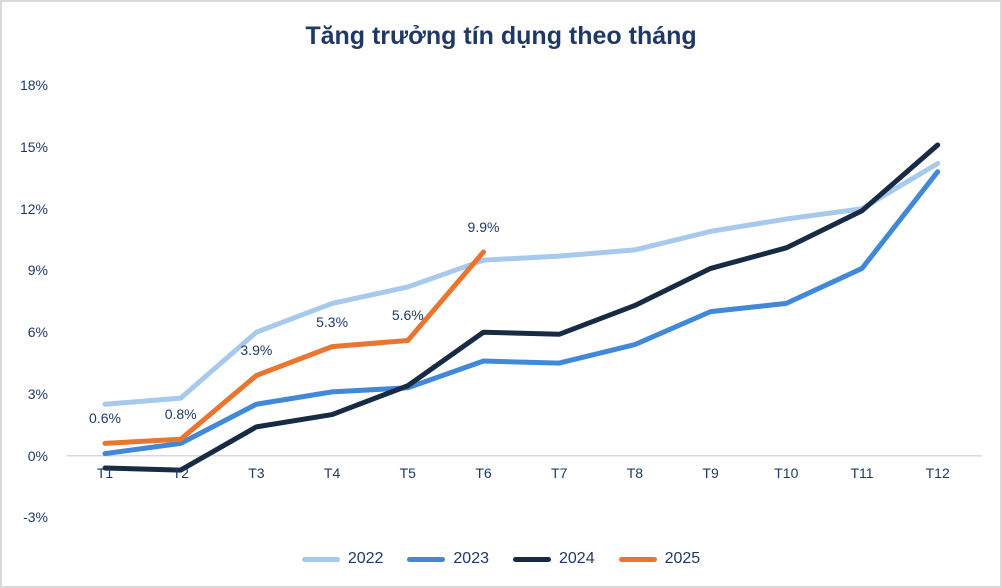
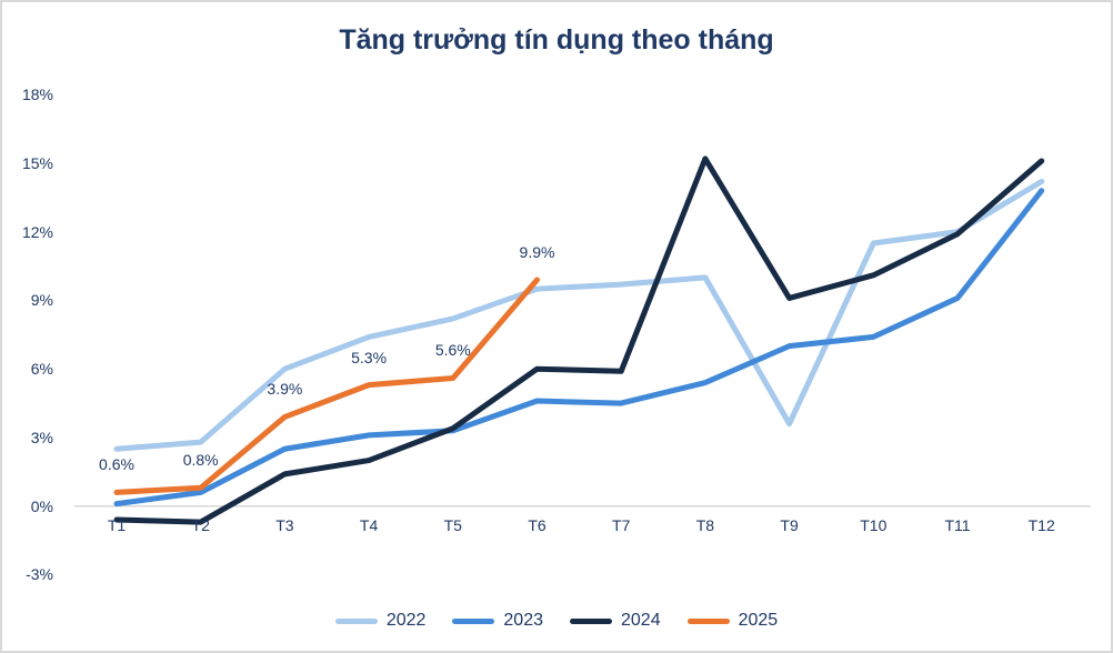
2024/T8: 7.3% -> 15.2%
2022/T9: 10.9% -> 3.6%
